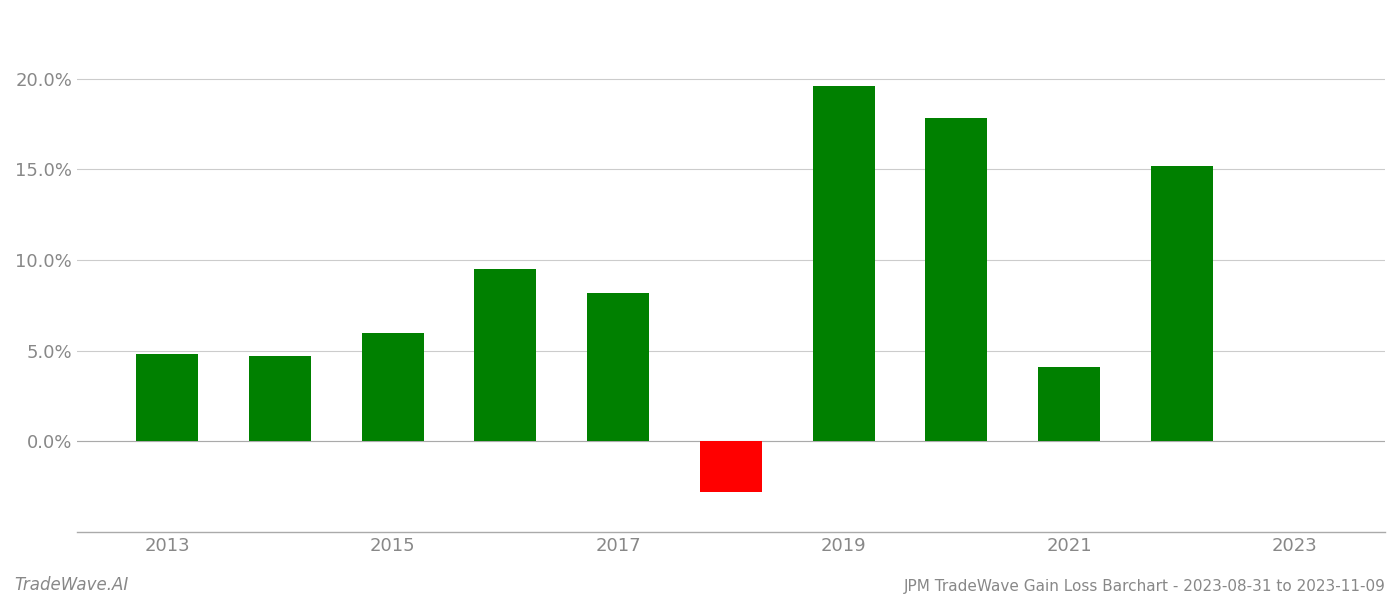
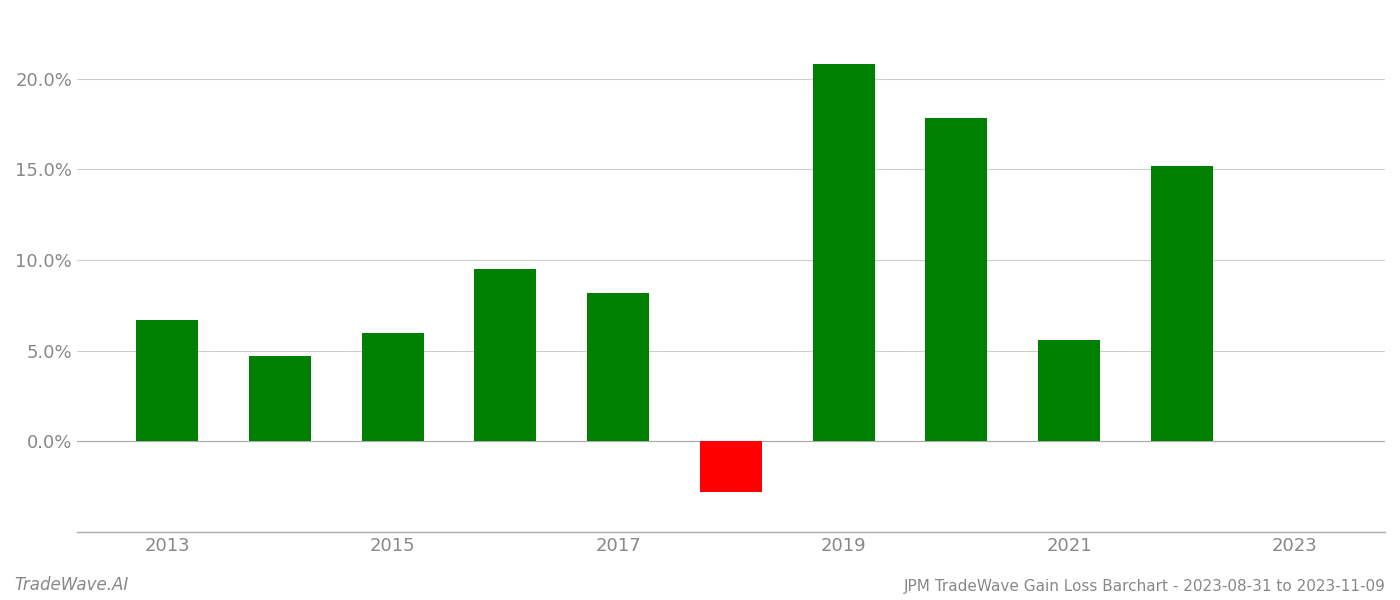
2013: 4.8% -> 6.7%
2019: 19.6% -> 20.8%
2021: 4.1% -> 5.6%
